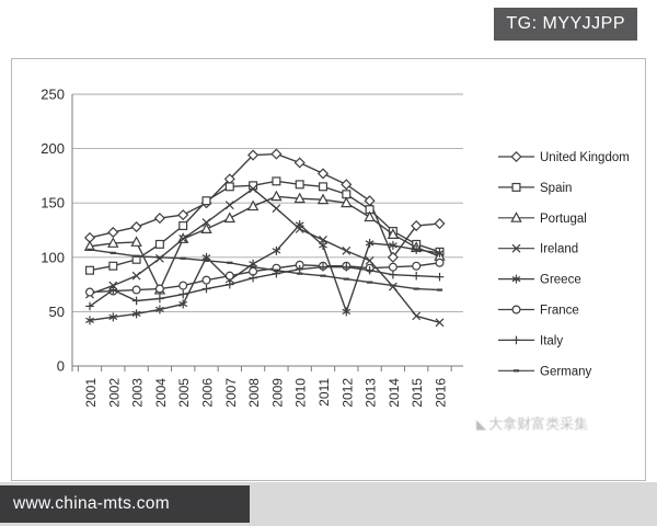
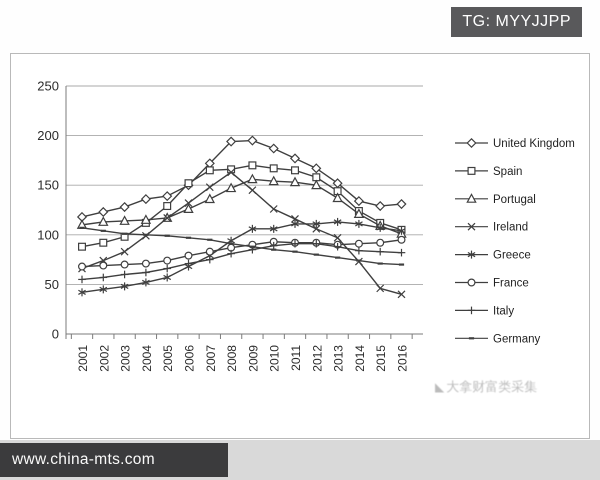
Italy/2002: 70 -> 60
Portugal/2004: 70 -> 120
Greece/2006: 100 -> 70
Greece/2010: 130 -> 110
Greece/2012: 50 -> 110
United Kingdom/2014: 100 -> 130
